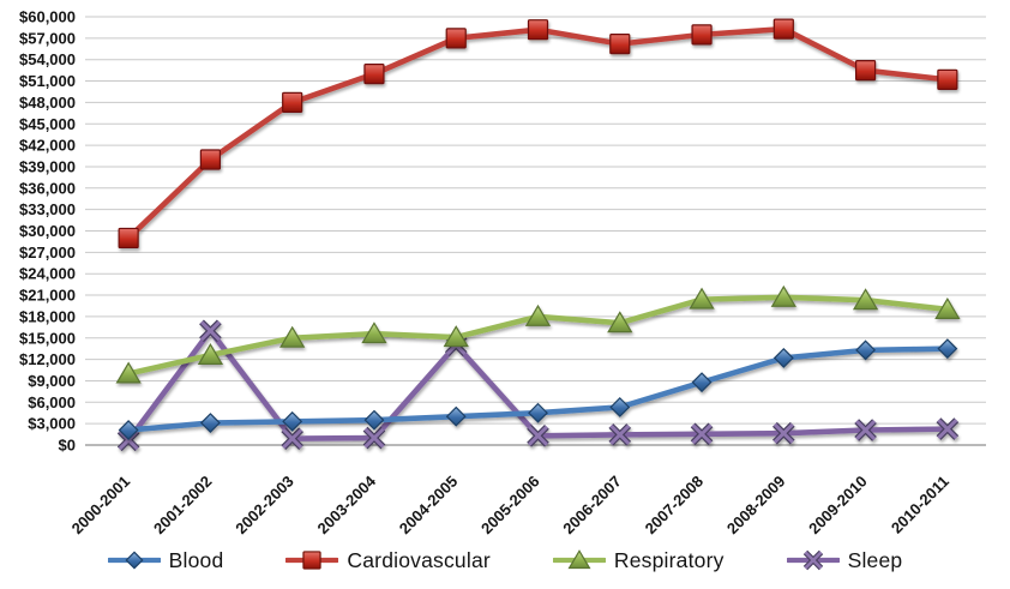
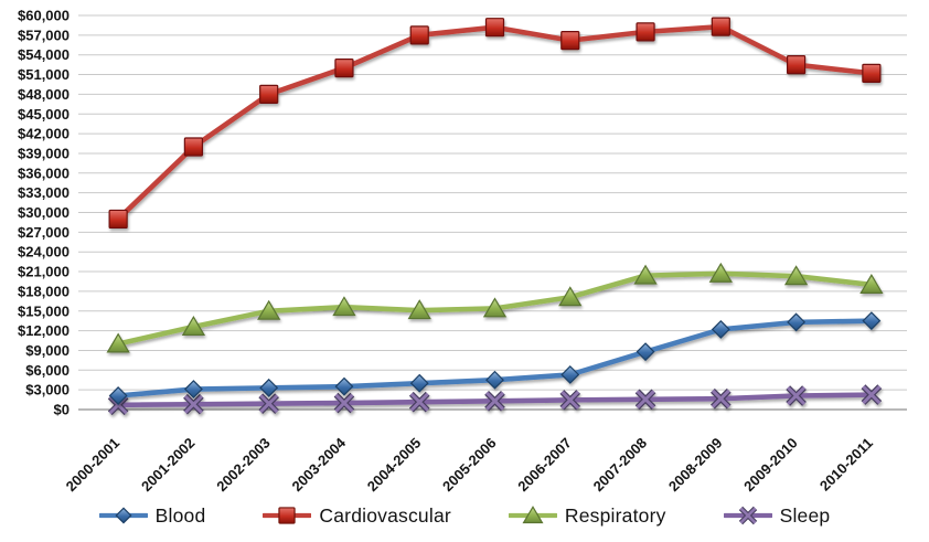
Sleep/2001-2002: $16000 -> $1000
Sleep/2004-2005: $14000 -> $1000
Respiratory/2005-2006: $18000 -> $15000
